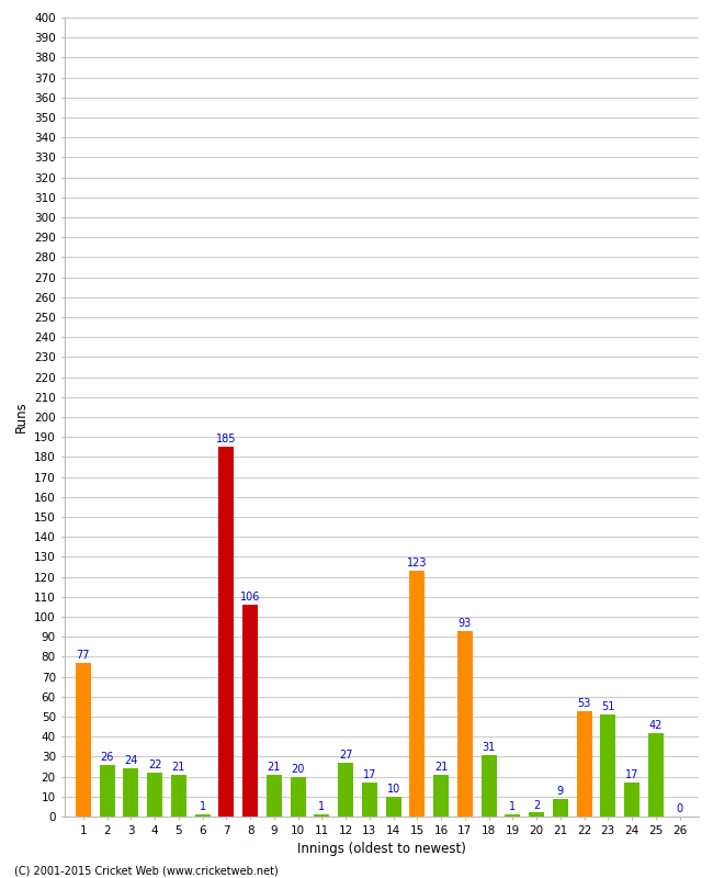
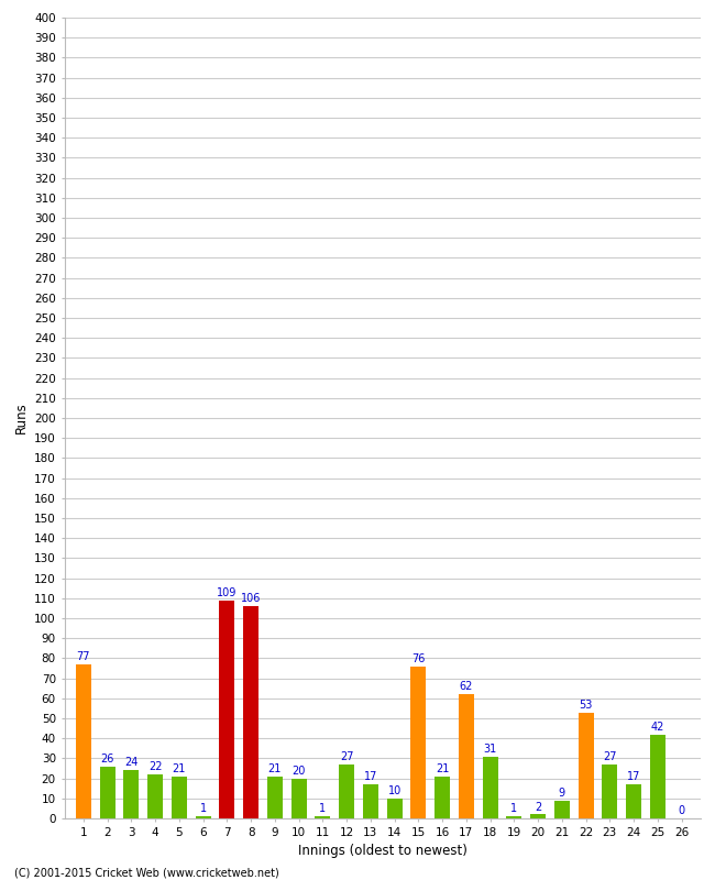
7: 185 -> 109
15: 123 -> 76
17: 93 -> 62
23: 51 -> 27
